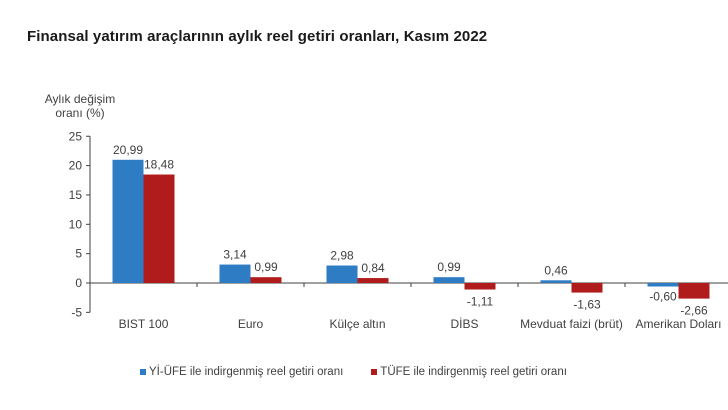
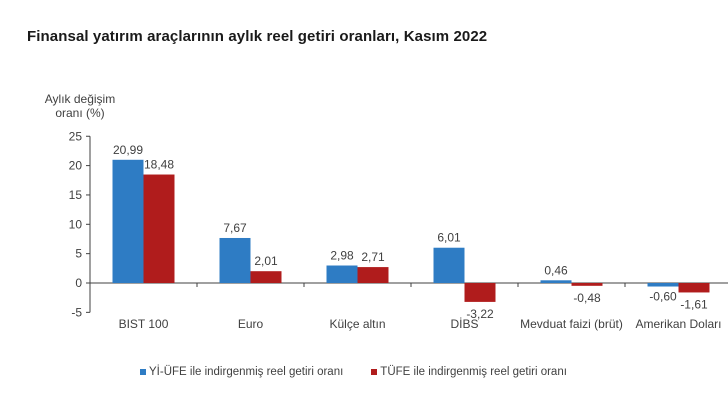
Yİ-ÜFE ile indirgenmiş reel getiri oranı/Euro: 3,14 -> 7,67
TÜFE ile indirgenmiş reel getiri oranı/Euro: 0,99 -> 2,01
TÜFE ile indirgenmiş reel getiri oranı/Külçe altın: 0,84 -> 2,71
Yİ-ÜFE ile indirgenmiş reel getiri oranı/DİBS: 0,99 -> 6,01
TÜFE ile indirgenmiş reel getiri oranı/DİBS: -1,11 -> -3,22
TÜFE ile indirgenmiş reel getiri oranı/Mevduat faizi (brüt): -1,63 -> -0,48
TÜFE ile indirgenmiş reel getiri oranı/Amerikan Doları: -2,66 -> -1,61
